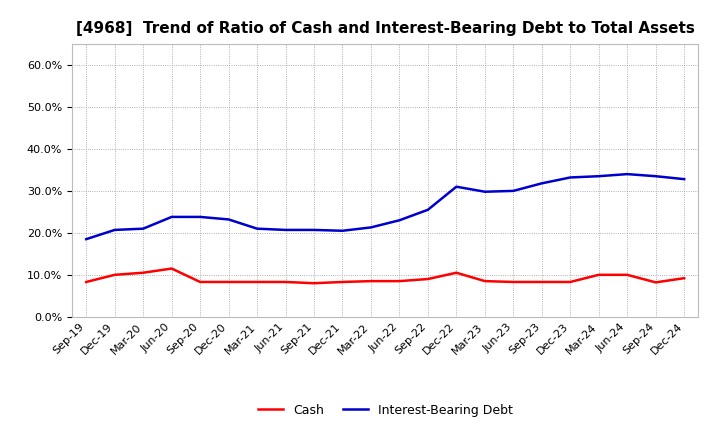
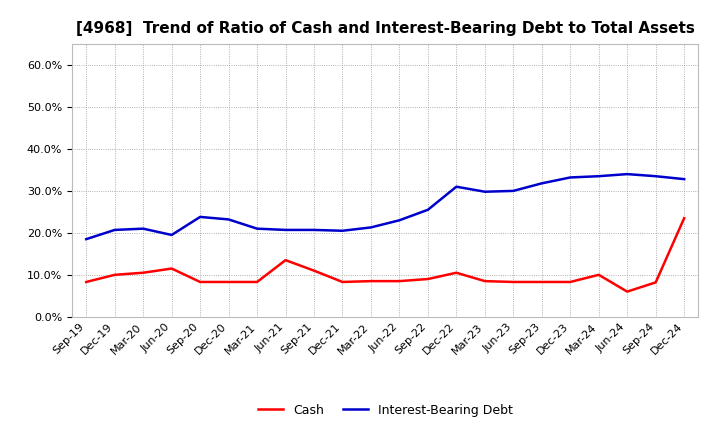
Interest-Bearing Debt/Jun-20: 23.8% -> 19.5%
Cash/Jun-21: 8.3% -> 13.5%
Cash/Sep-21: 8.0% -> 11.0%
Cash/Jun-24: 10.0% -> 6.0%
Cash/Dec-24: 9.2% -> 23.5%
